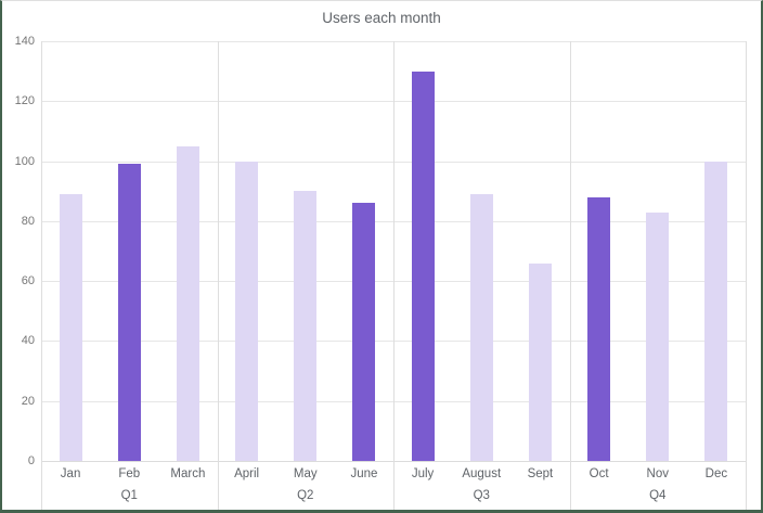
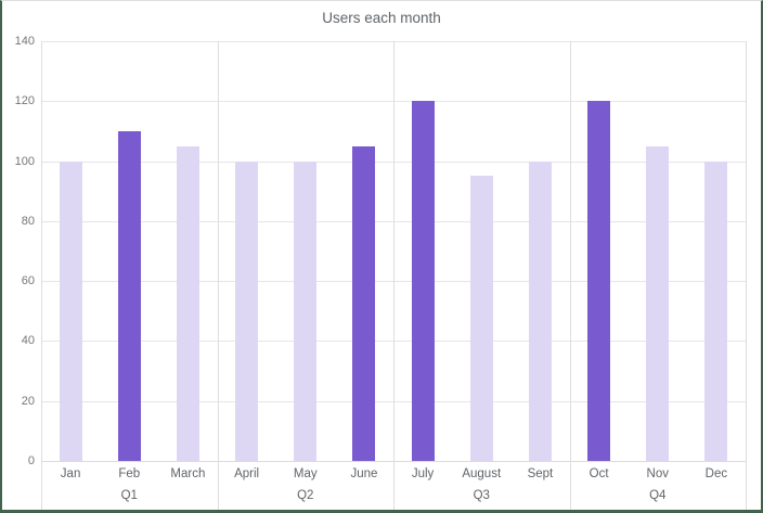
Jan: 89 -> 100
Feb: 99 -> 110
May: 90 -> 100
June: 86 -> 105
July: 130 -> 120
August: 89 -> 95
Sept: 66 -> 100
Oct: 88 -> 120
Nov: 83 -> 105
